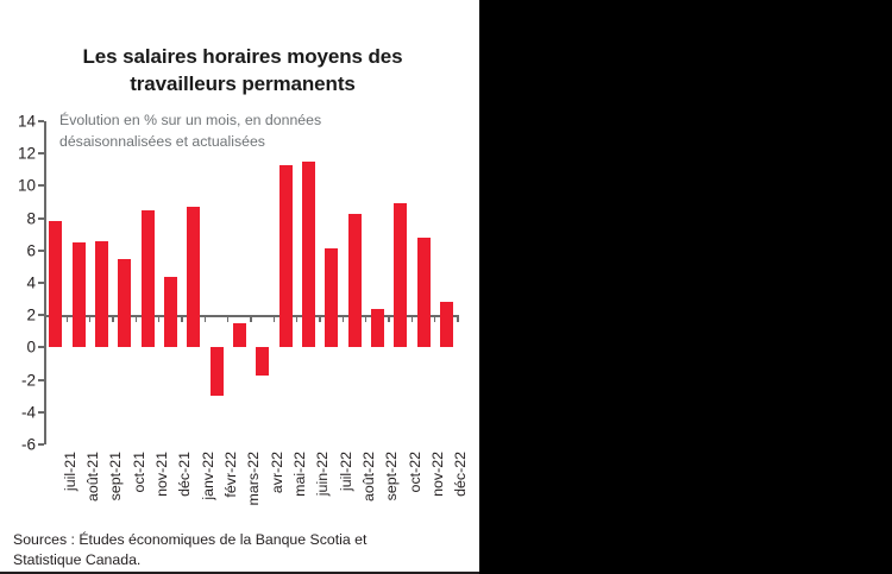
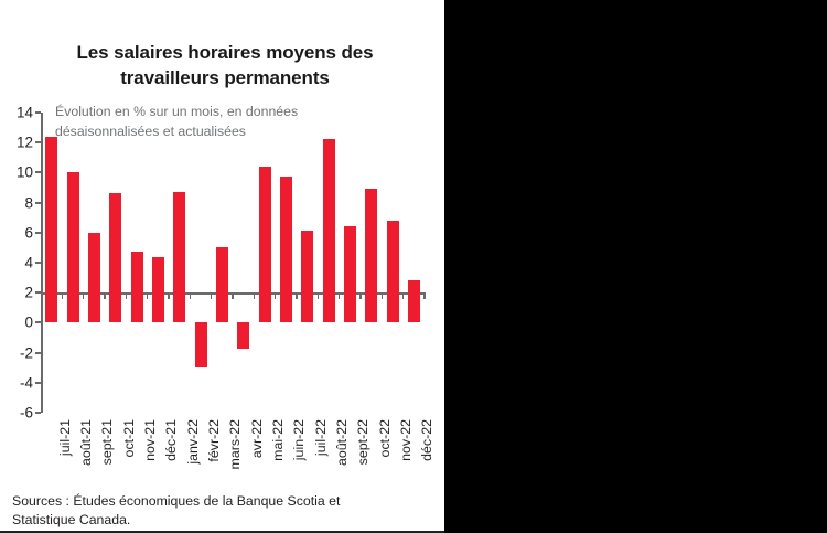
juil-21: 7.8 -> 12.4
août-21: 6.5 -> 10.0
sept-21: 6.6 -> 6.0
oct-21: 5.5 -> 8.6
nov-21: 8.5 -> 4.7
mars-22: 1.5 -> 5.0
mai-22: 11.3 -> 10.4
juin-22: 11.5 -> 9.7
août-22: 8.3 -> 12.2
sept-22: 2.4 -> 6.4
